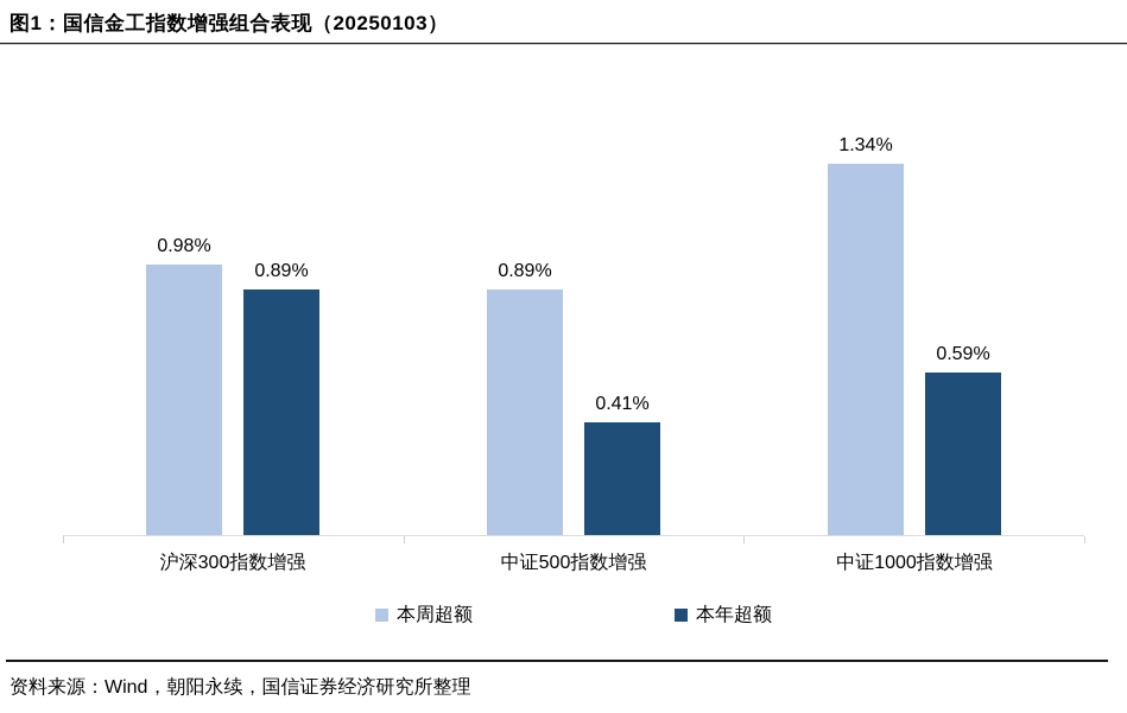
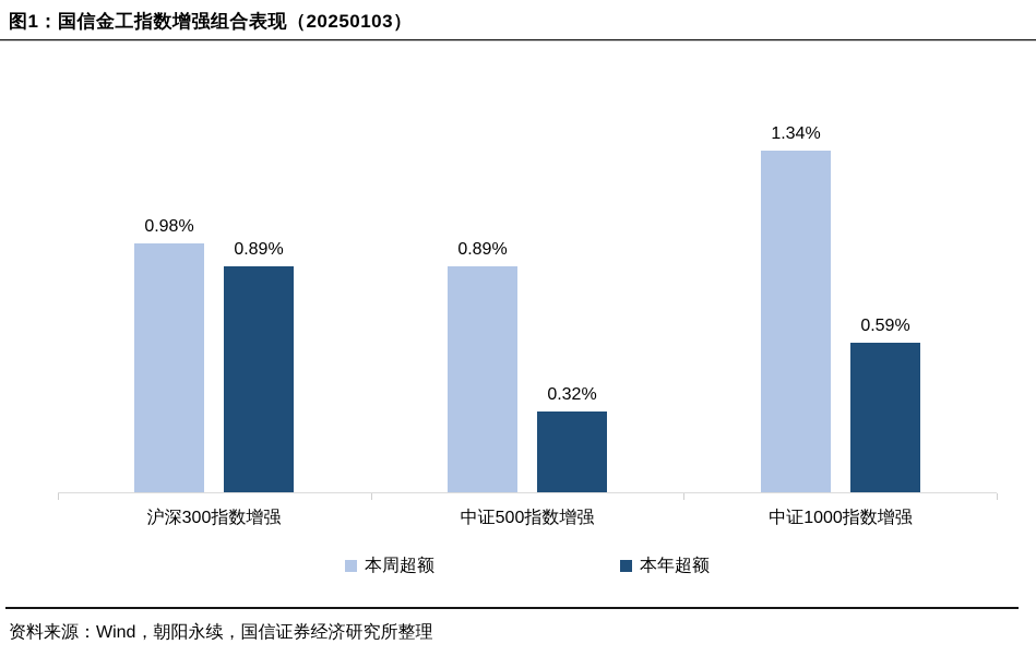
本年超额/中证500指数增强: 0.41% -> 0.32%
